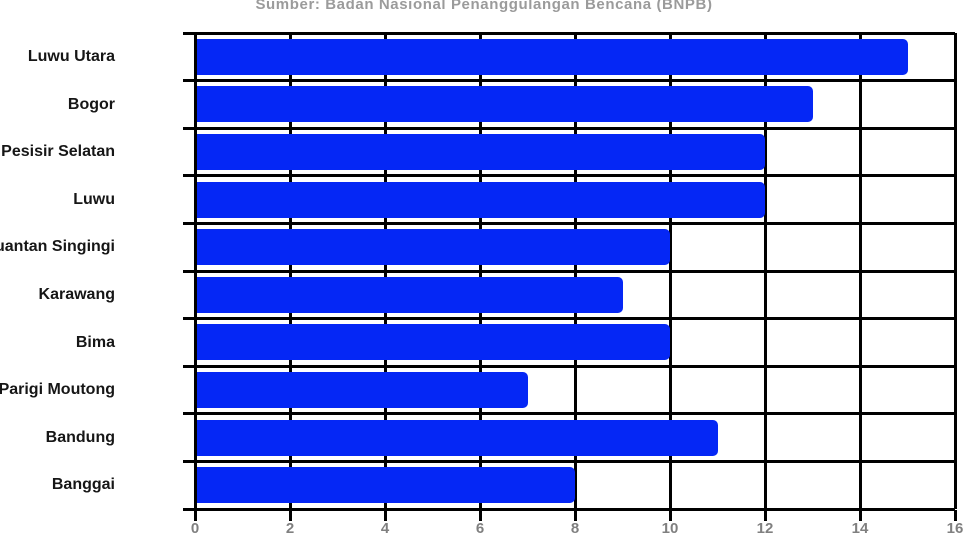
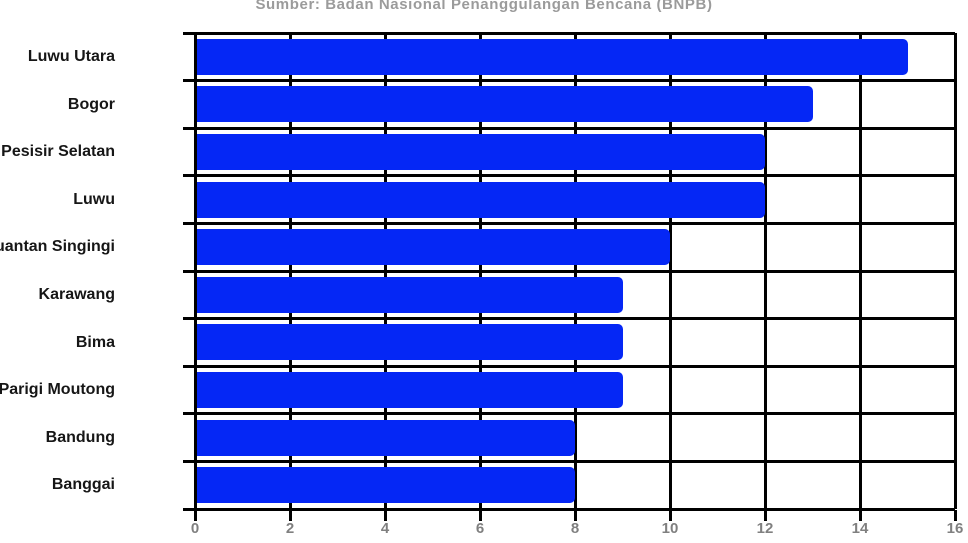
Bima: 10 -> 9
Parigi Moutong: 7 -> 9
Bandung: 11 -> 8
